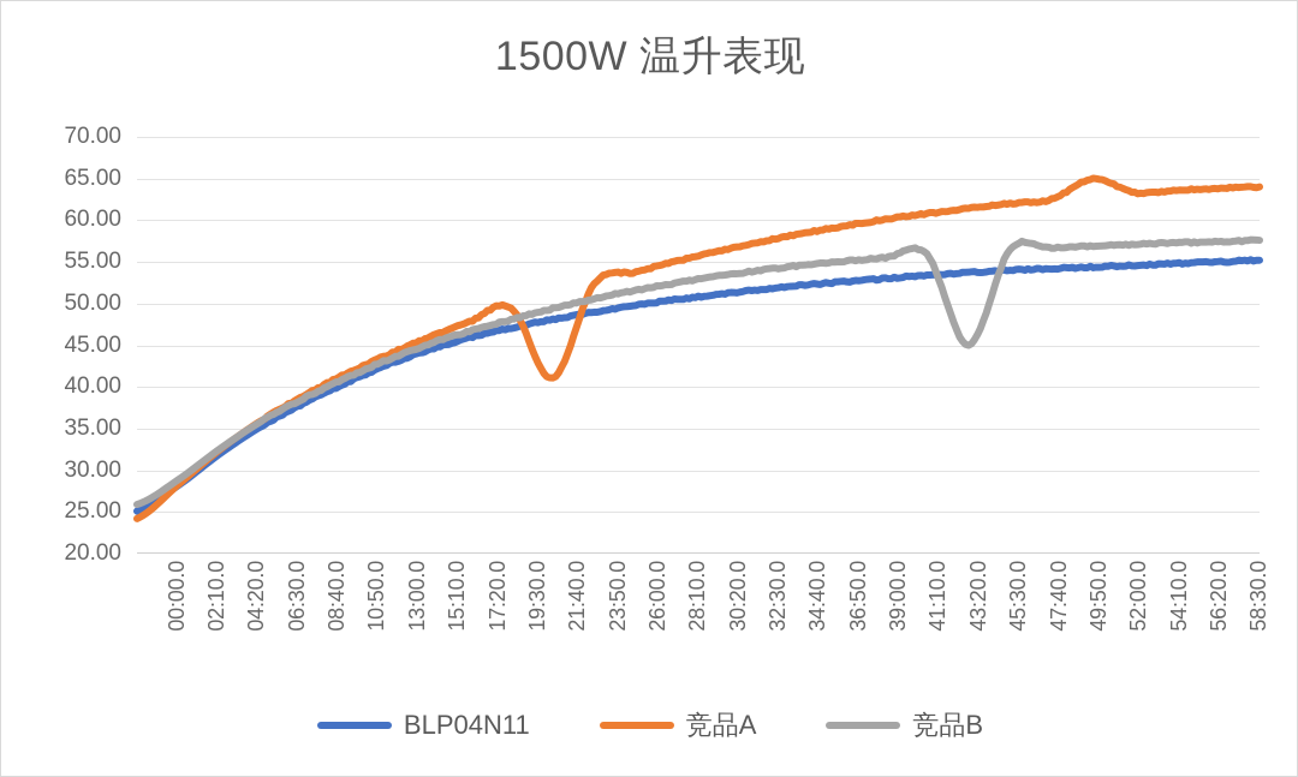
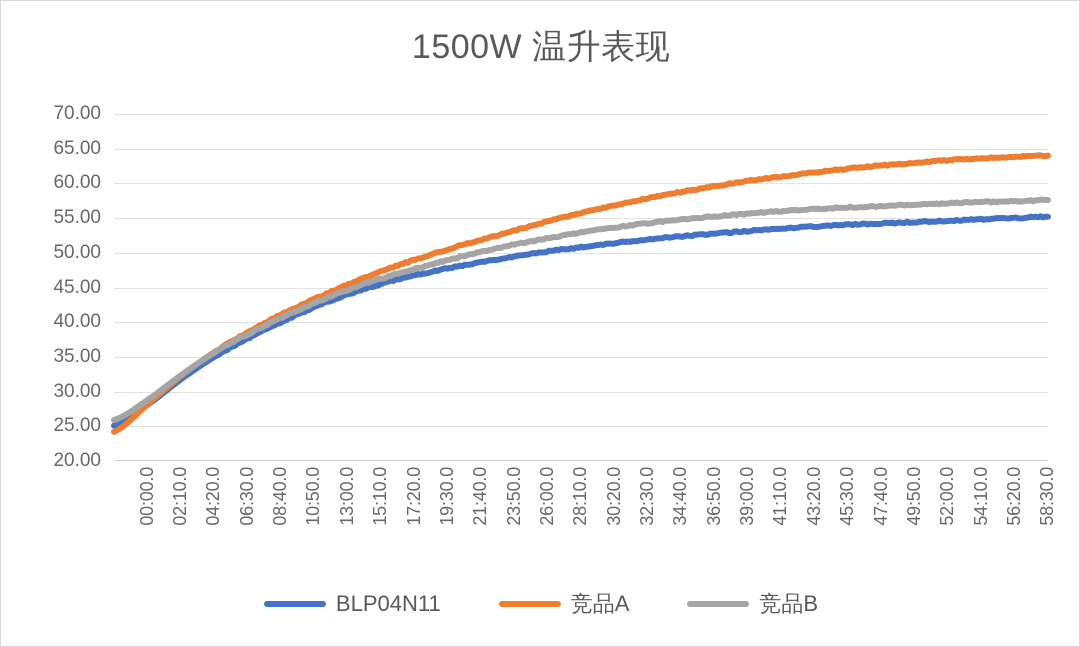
竞品A/21:40.0: 41 -> 51
竞品B/43:20.0: 45 -> 56
竞品A/49:50.0: 65 -> 63
